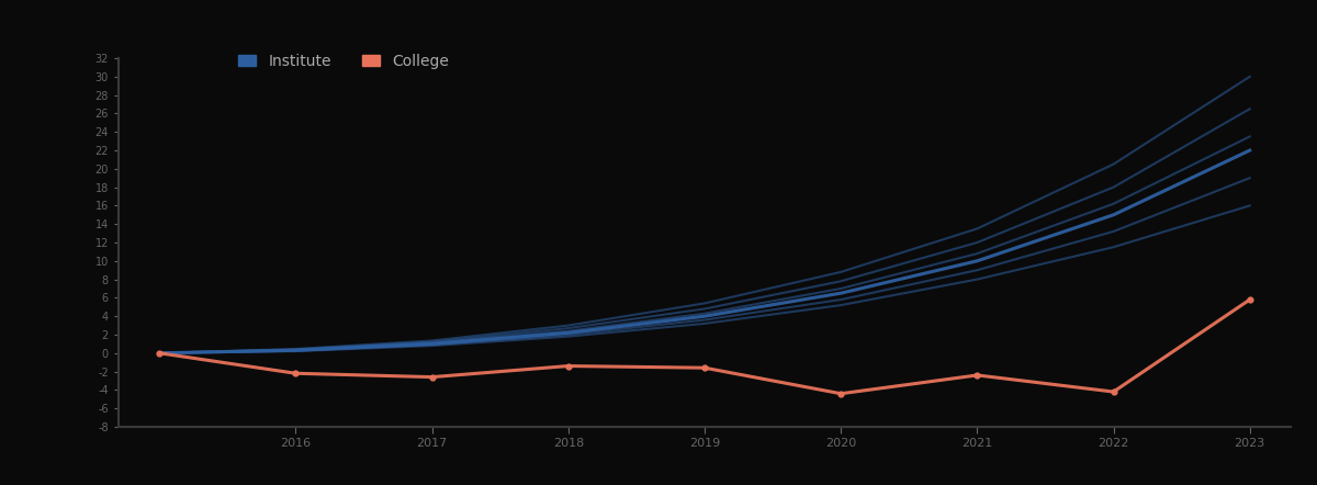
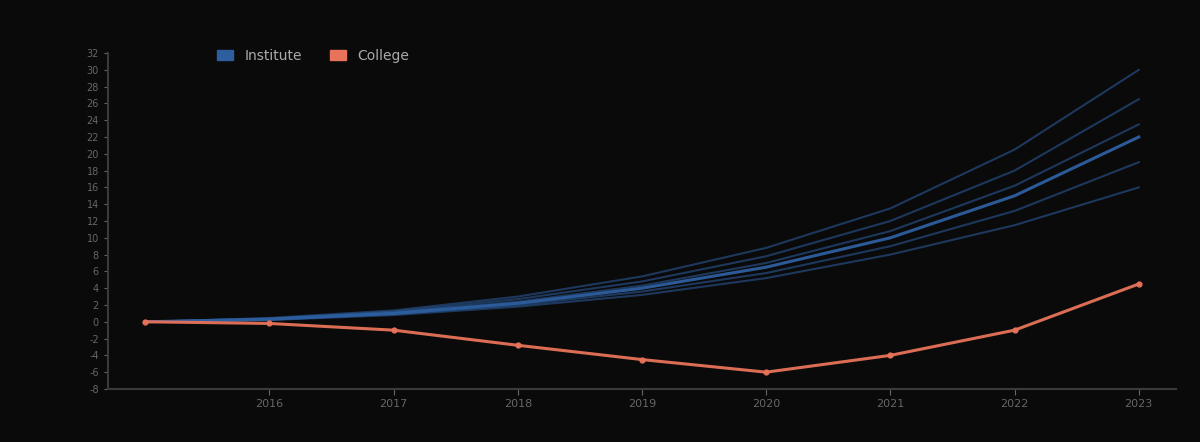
College/2016: -2.2 -> -0.2
College/2017: -2.6 -> -1.0
College/2018: -1.4 -> -2.8
College/2019: -1.6 -> -4.5
College/2020: -4.4 -> -6.0
College/2021: -2.4 -> -4.0
College/2022: -4.2 -> -1.0
College/2023: 5.8 -> 4.5
